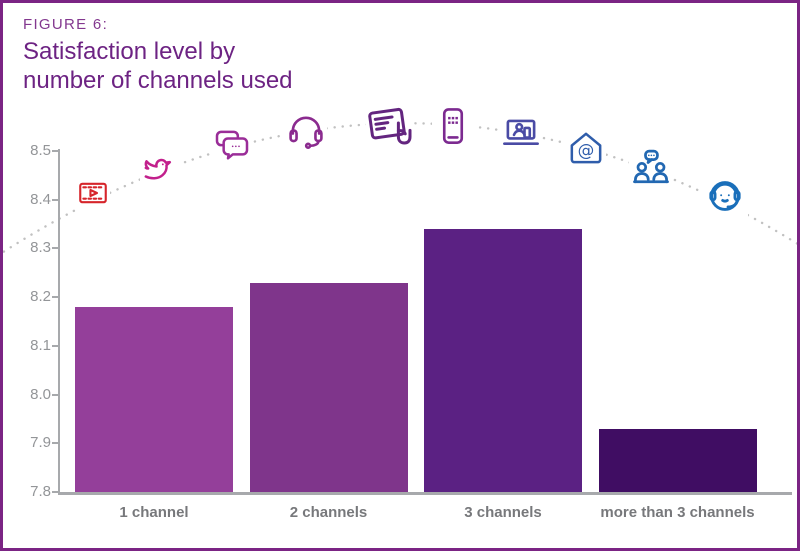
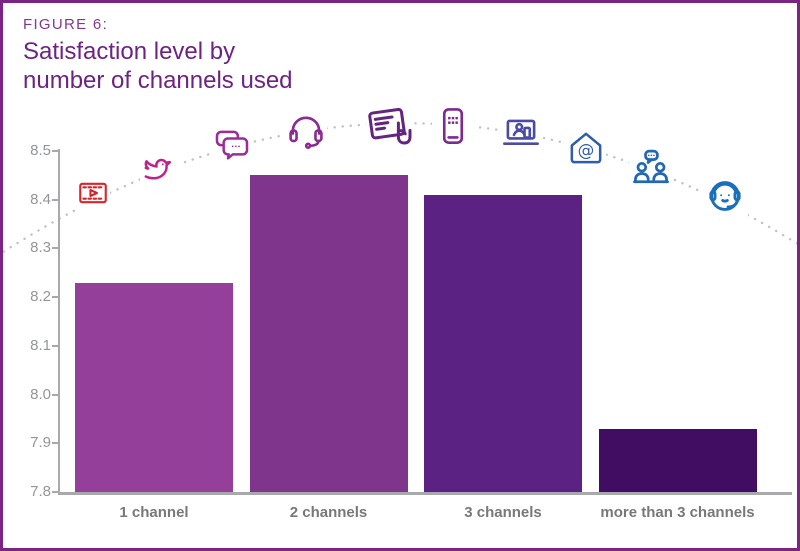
1 channel: 8.18 -> 8.23
2 channels: 8.23 -> 8.45
3 channels: 8.34 -> 8.41
